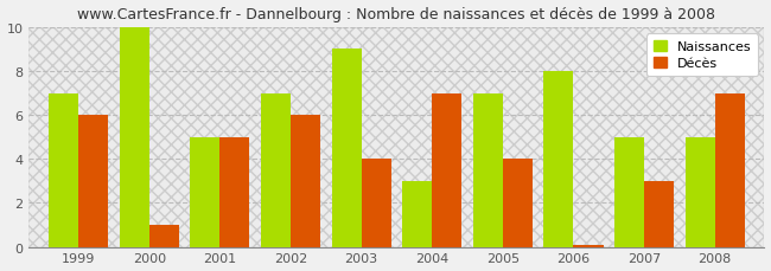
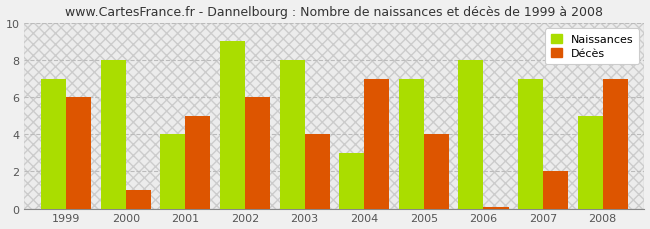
Naissances/2000: 10 -> 8
Naissances/2001: 5 -> 4
Naissances/2002: 7 -> 9
Naissances/2003: 9 -> 8
Naissances/2007: 5 -> 7
Décès/2007: 3.0 -> 2.0
